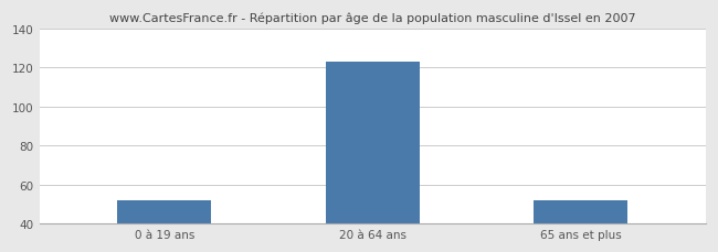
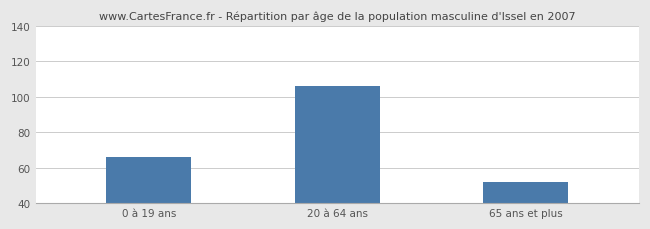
0 à 19 ans: 52 -> 66
20 à 64 ans: 123 -> 106
